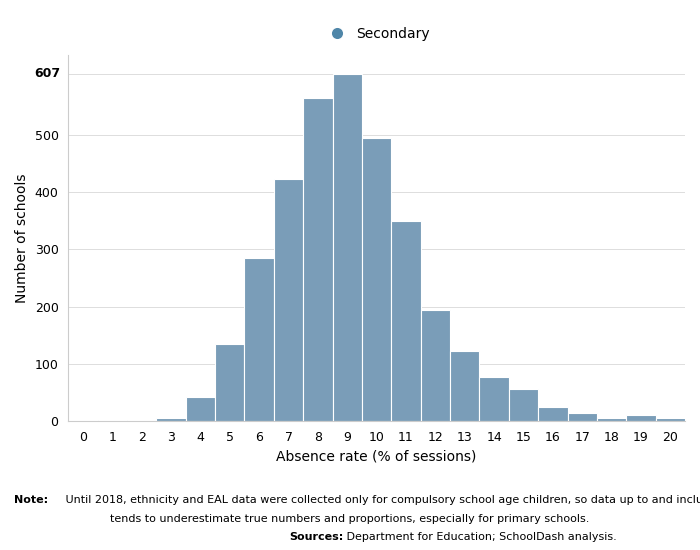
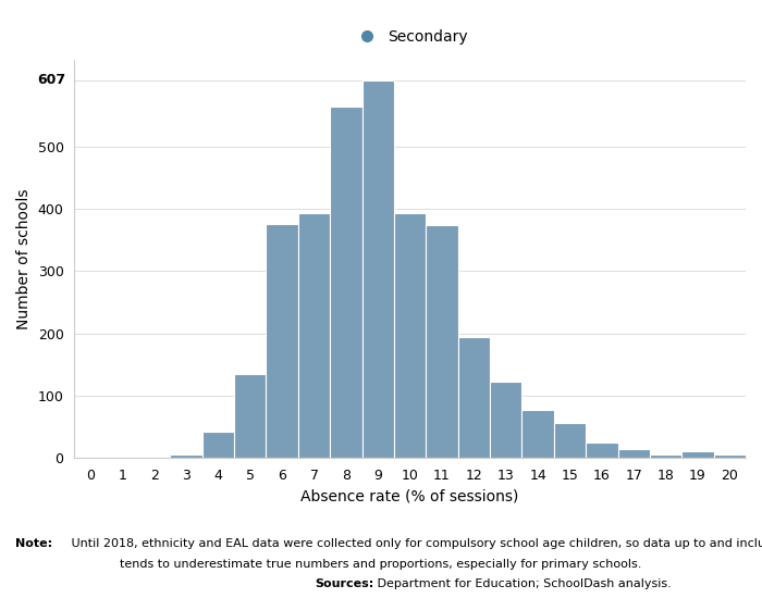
6: 285 -> 376
7: 423 -> 394
10: 495 -> 394
11: 350 -> 374
